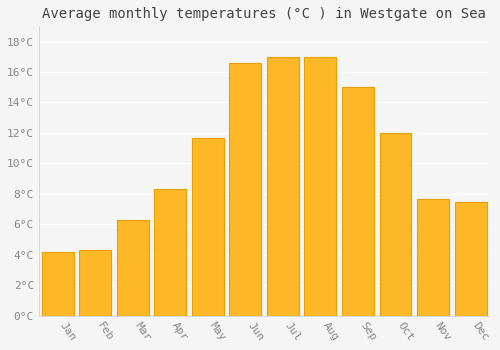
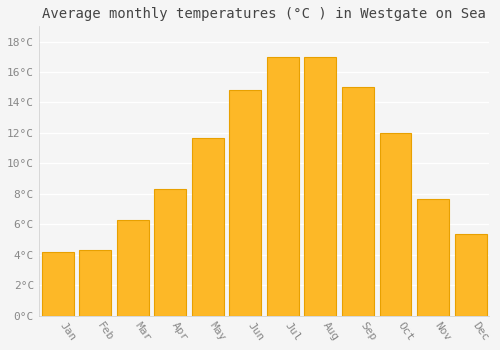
Jun: 16.6°C -> 14.8°C
Dec: 7.5°C -> 5.4°C
